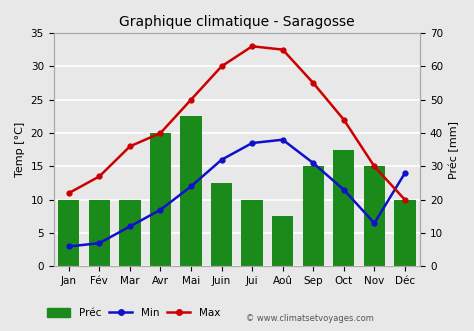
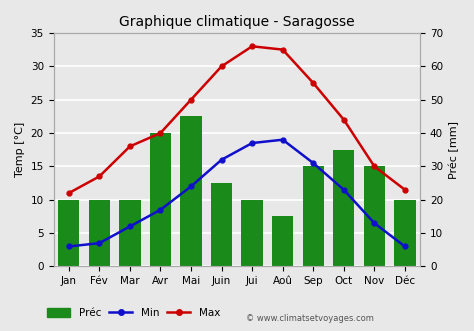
Min/Déc: 14.0 -> 3.0
Max/Déc: 10.0 -> 11.5
